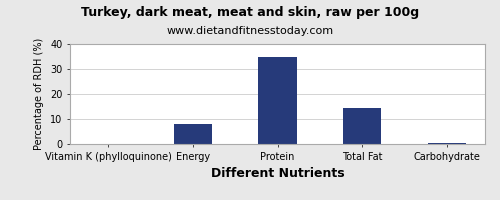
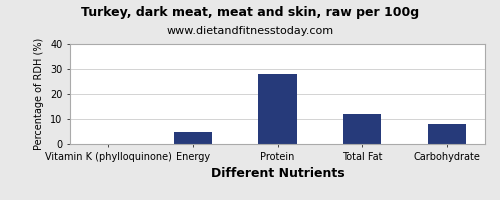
Energy: 8.0 -> 5.0
Protein: 35.0 -> 28.0
Total Fat: 14.5 -> 12.0
Carbohydrate: 0.5 -> 8.0
